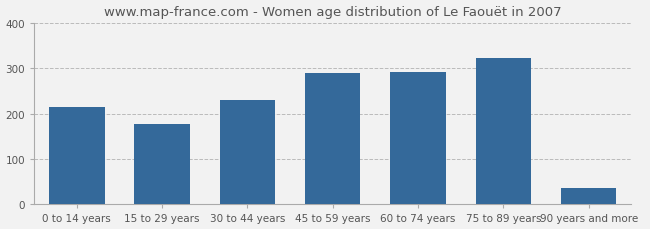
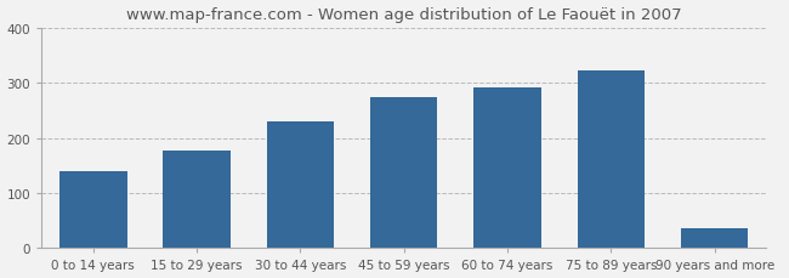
0 to 14 years: 215 -> 140
45 to 59 years: 290 -> 275
